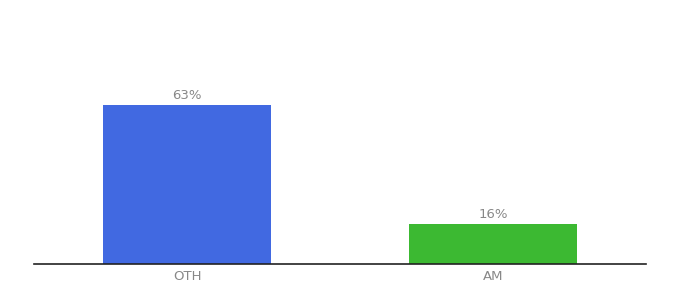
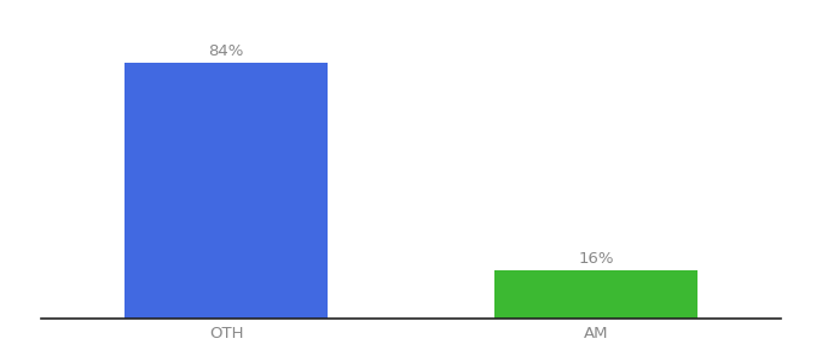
OTH: 63% -> 84%
